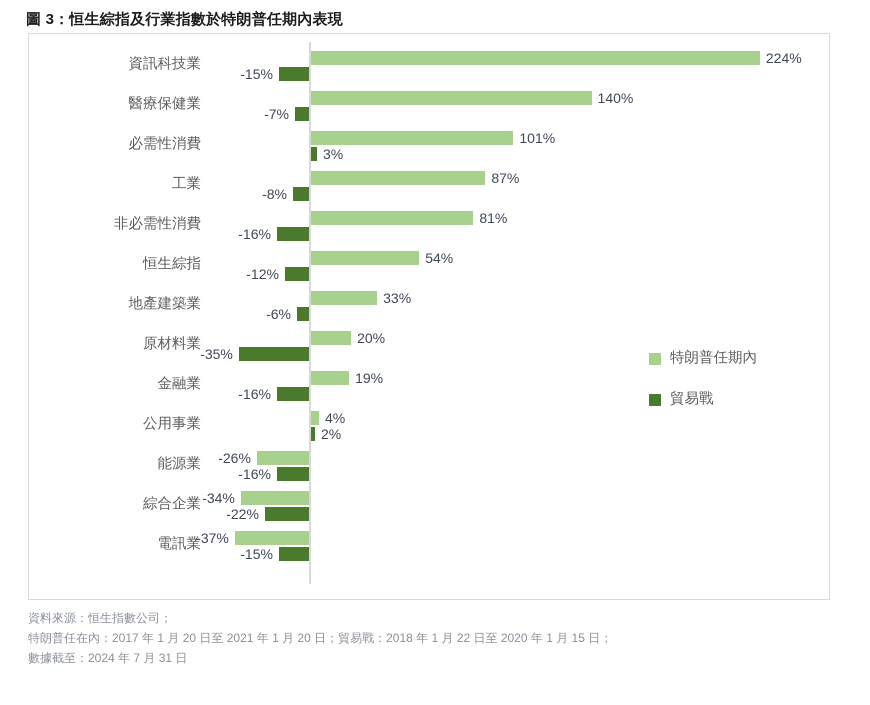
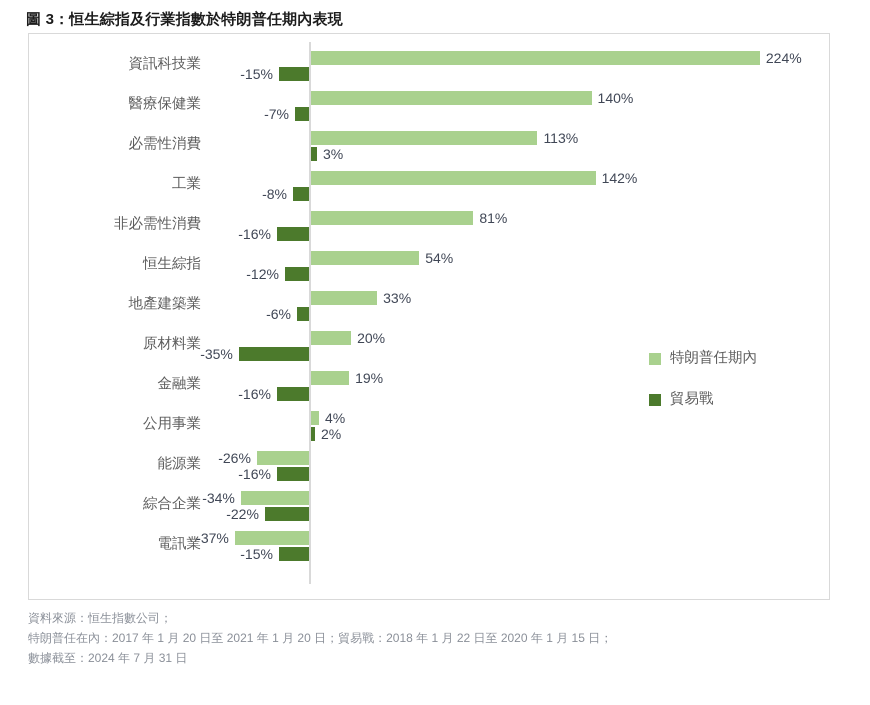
特朗普任期內/必需性消費: 101% -> 113%
特朗普任期內/工業: 87% -> 142%
